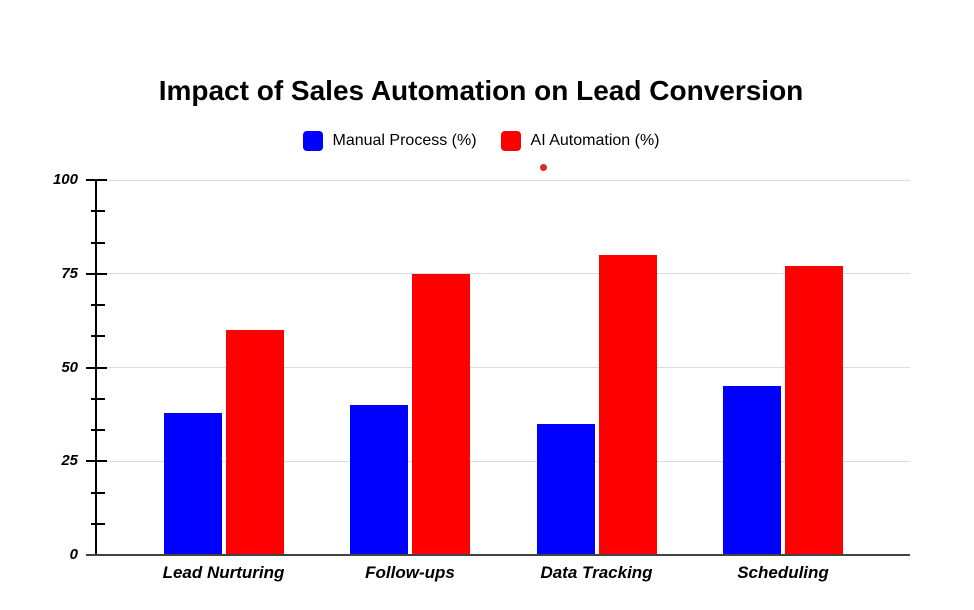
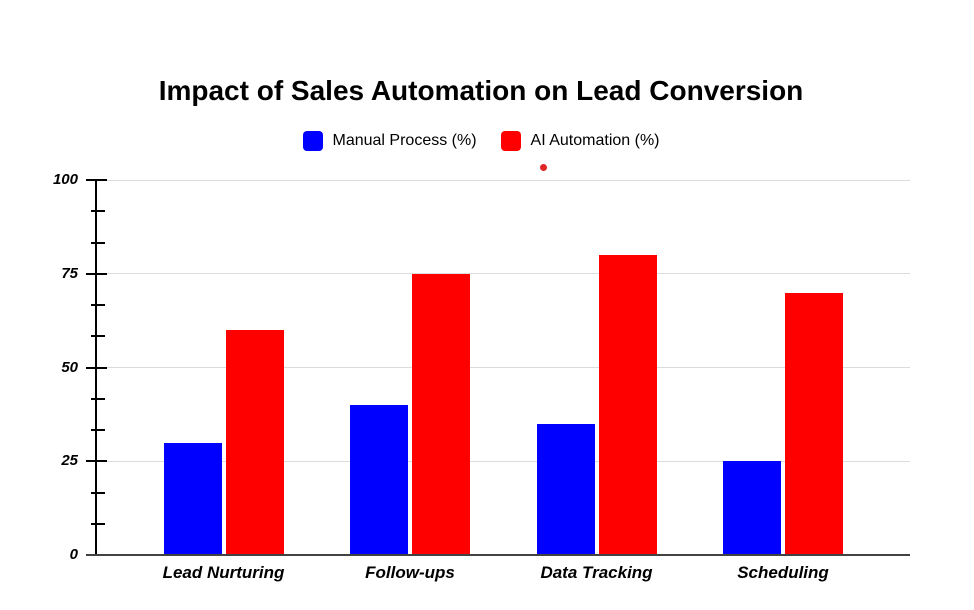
Manual Process (%)/Lead Nurturing: 38 -> 30
Manual Process (%)/Scheduling: 45 -> 25
AI Automation (%)/Scheduling: 77 -> 70
